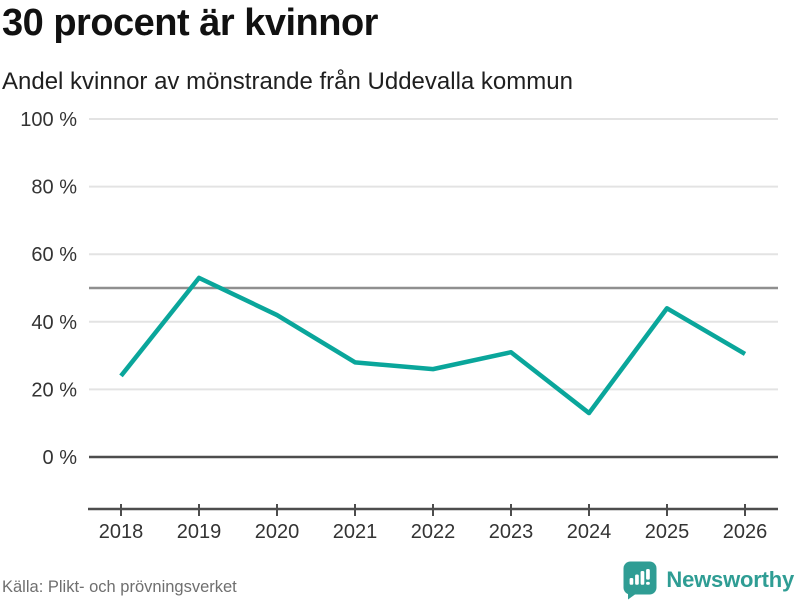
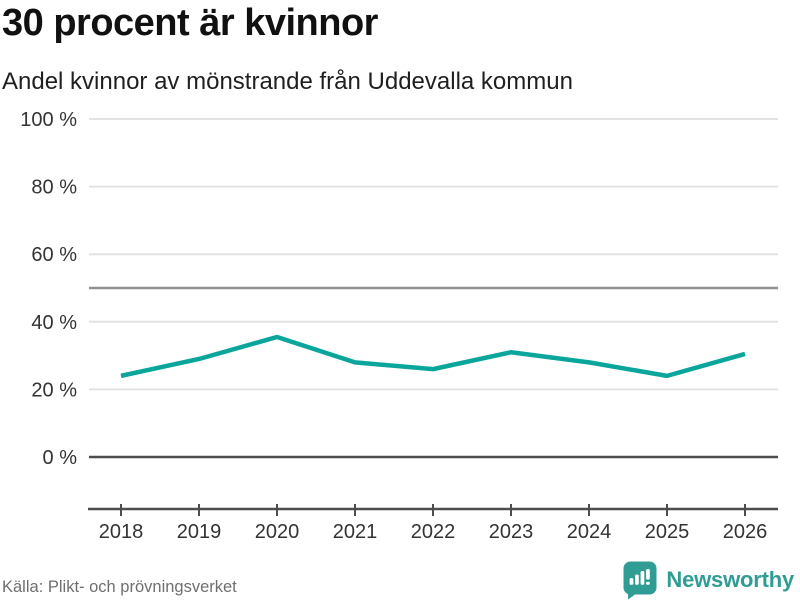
2019: 53% -> 29%
2020: 42% -> 36%
2024: 13% -> 28%
2025: 44% -> 24%
